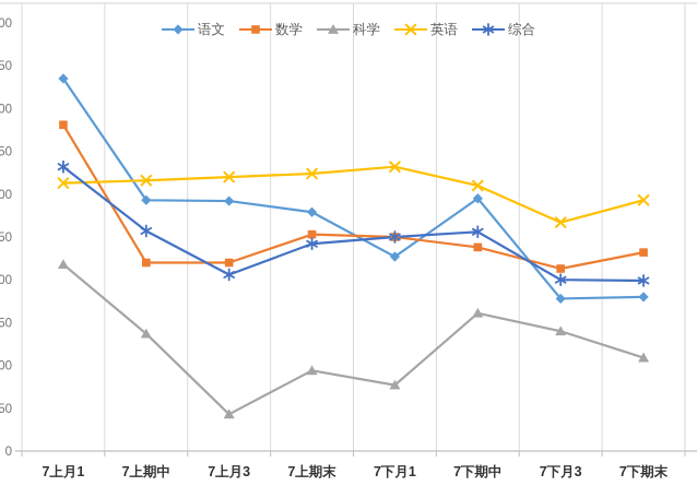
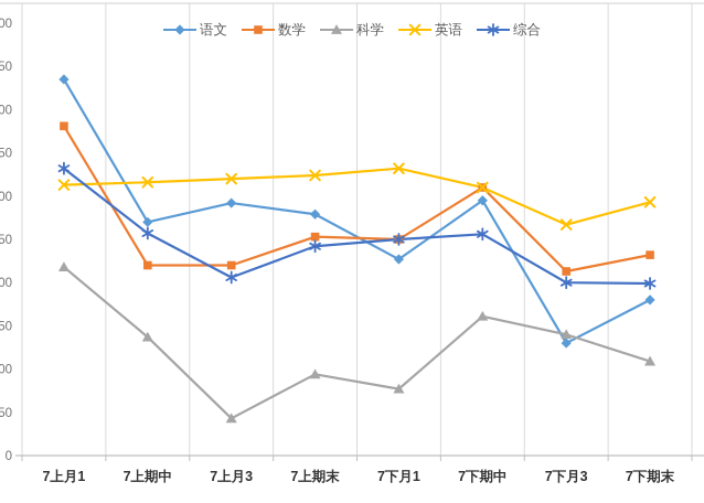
语文/7上期中: 290 -> 270
数学/7下期中: 240 -> 310
语文/7下月3: 180 -> 130
